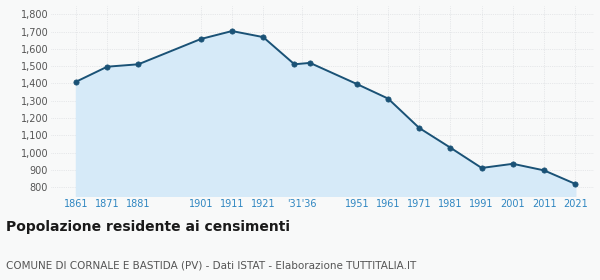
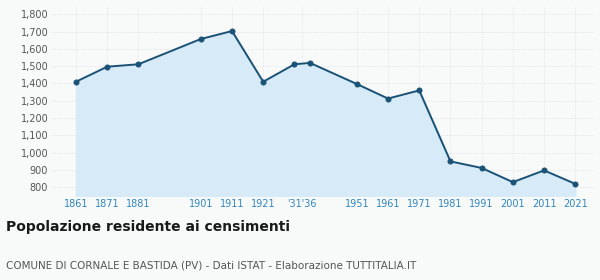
1921: 1,670 -> 1,410
1971: 1,140 -> 1,360
1981: 1,030 -> 950
2001: 940 -> 830
